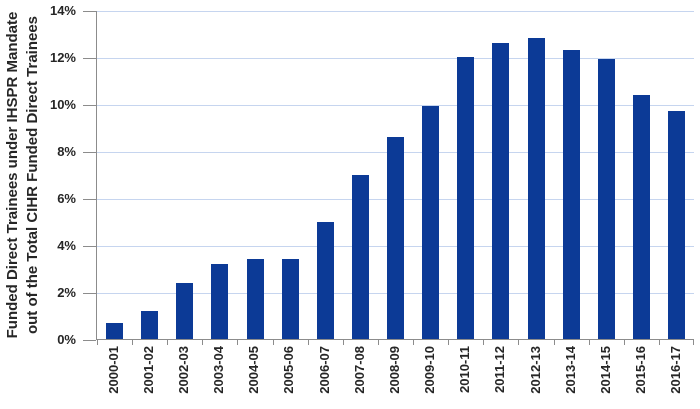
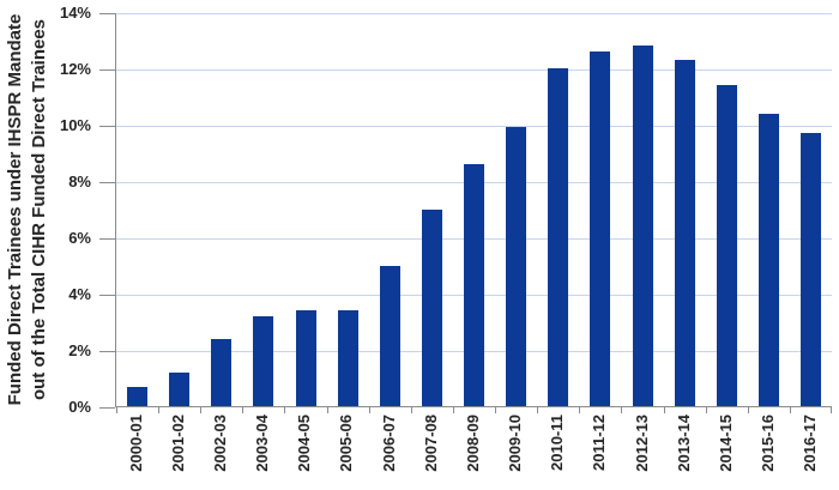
2014-15: 11.9% -> 11.4%
